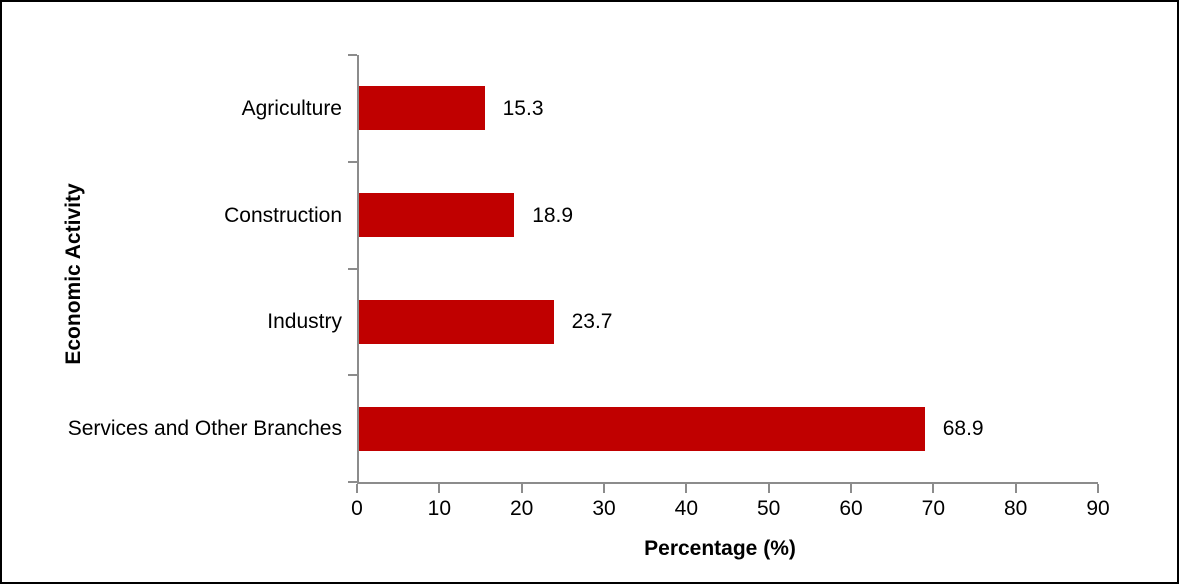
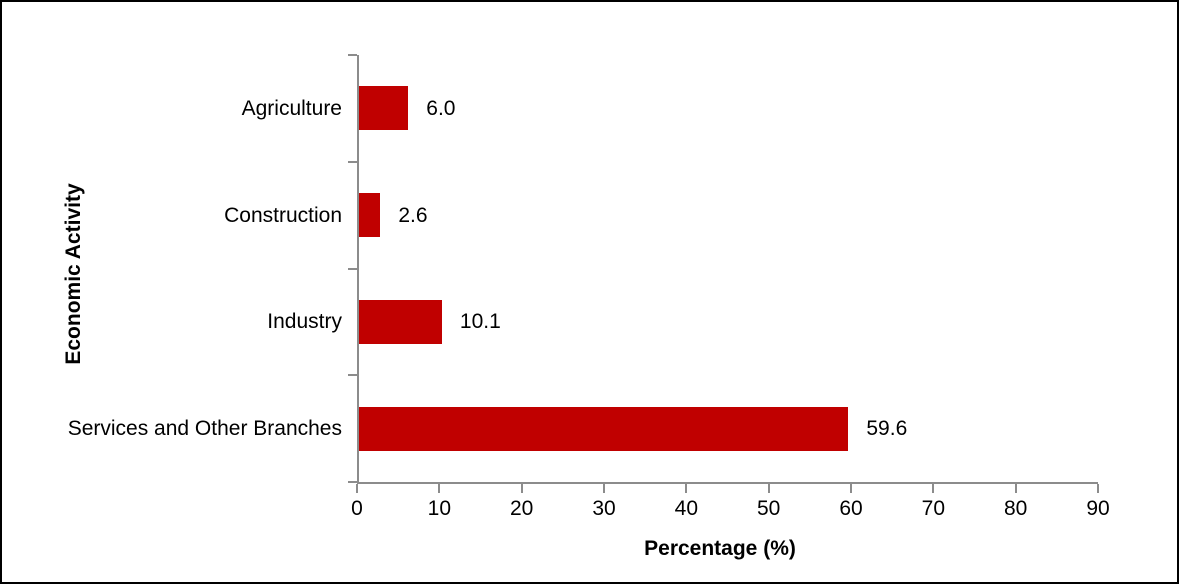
Agriculture: 15.3 -> 6.0
Construction: 18.9 -> 2.6
Industry: 23.7 -> 10.1
Services and Other Branches: 68.9 -> 59.6
